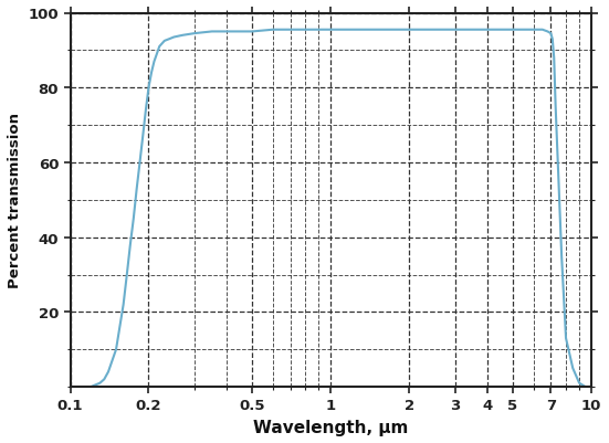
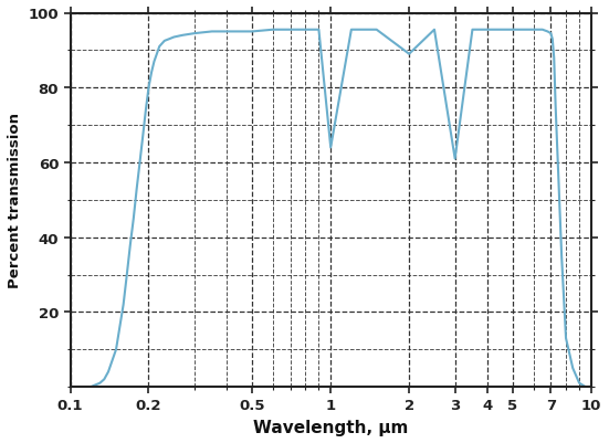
1: 95.5 -> 64.0
2: 95.5 -> 89.0
3: 95.5 -> 61.0
